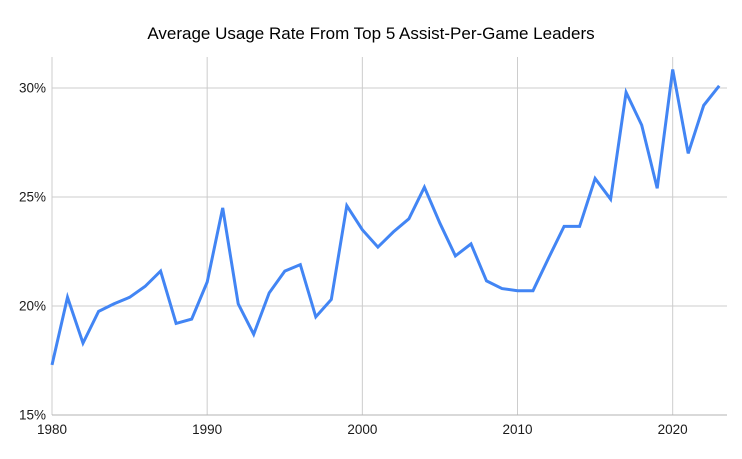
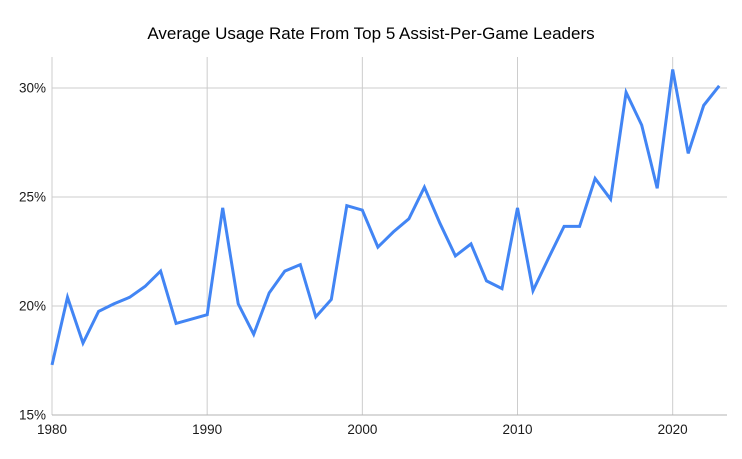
1990: 21.1% -> 19.6%
2000: 23.5% -> 24.4%
2010: 20.7% -> 24.5%
